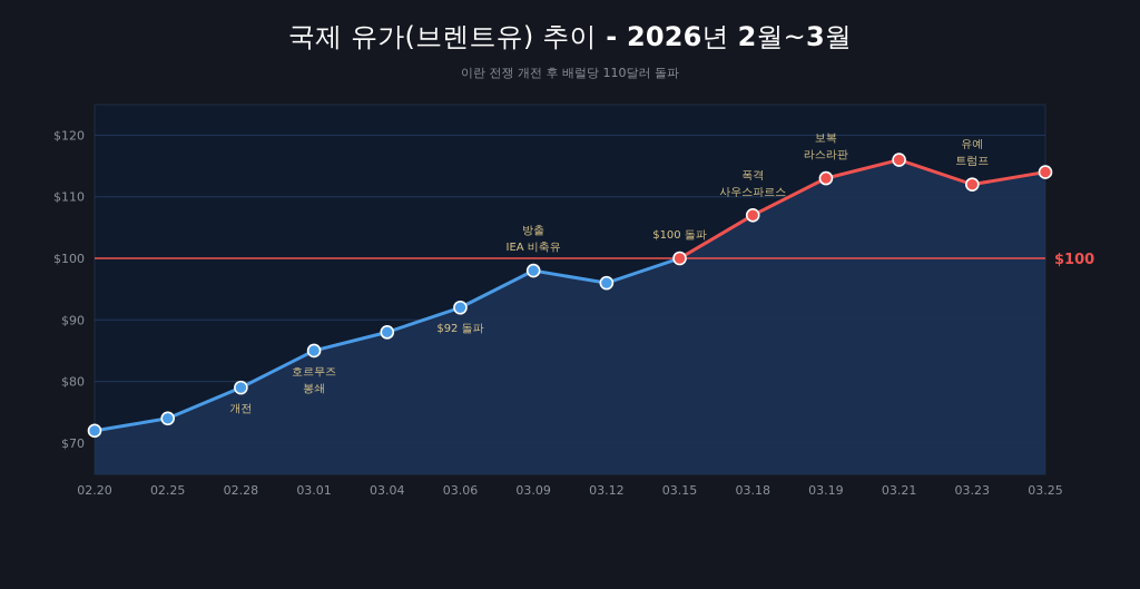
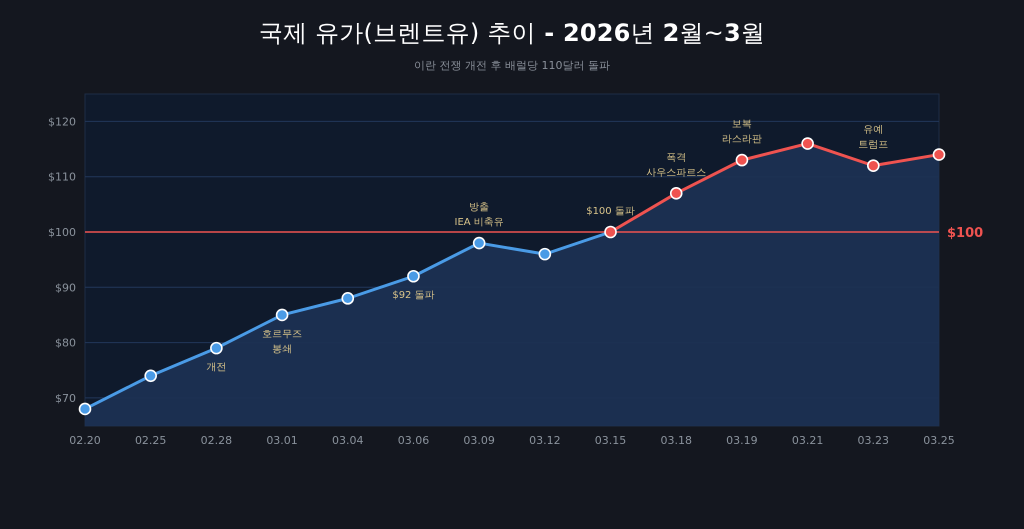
02.20: $72 -> $68
